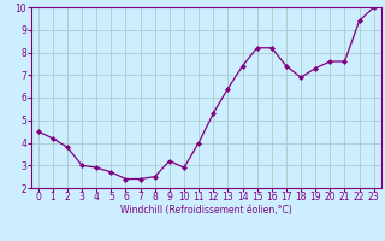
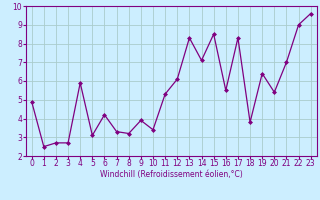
0: 4.5 -> 4.9
1: 4.2 -> 2.5
2: 3.8 -> 2.7
3: 3.0 -> 2.7
4: 2.9 -> 5.9
5: 2.7 -> 3.1
6: 2.4 -> 4.2
7: 2.4 -> 3.3
8: 2.5 -> 3.2
9: 3.2 -> 3.9
10: 2.9 -> 3.4
11: 4.0 -> 5.3
12: 5.3 -> 6.1
13: 6.4 -> 8.3
14: 7.4 -> 7.1
15: 8.2 -> 8.5
16: 8.2 -> 5.5
17: 7.4 -> 8.3
18: 6.9 -> 3.8
19: 7.3 -> 6.4
20: 7.6 -> 5.4
21: 7.6 -> 7.0
22: 9.4 -> 9.0
23: 10.0 -> 9.6
